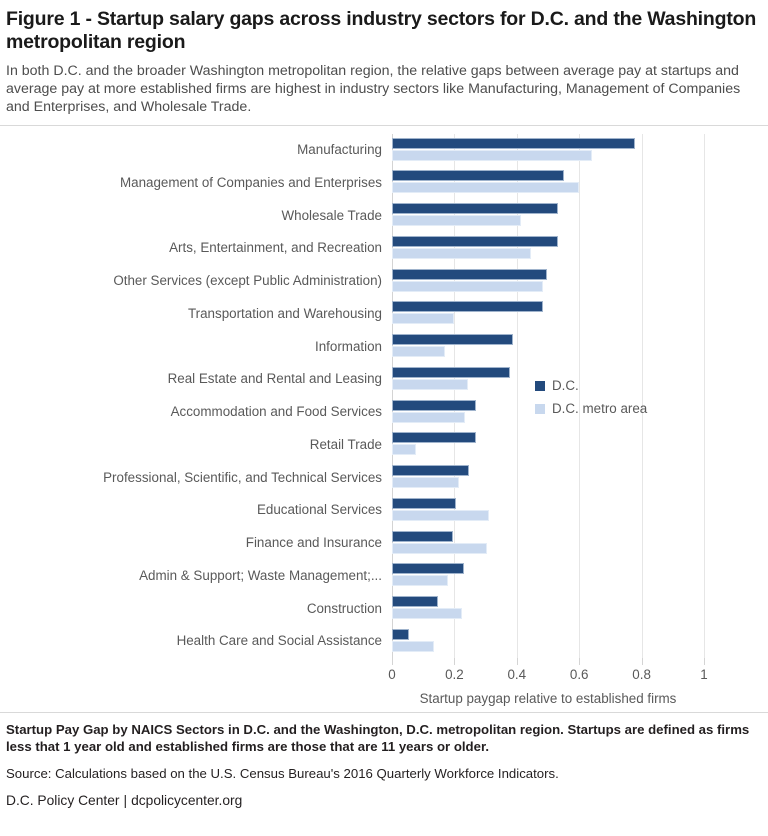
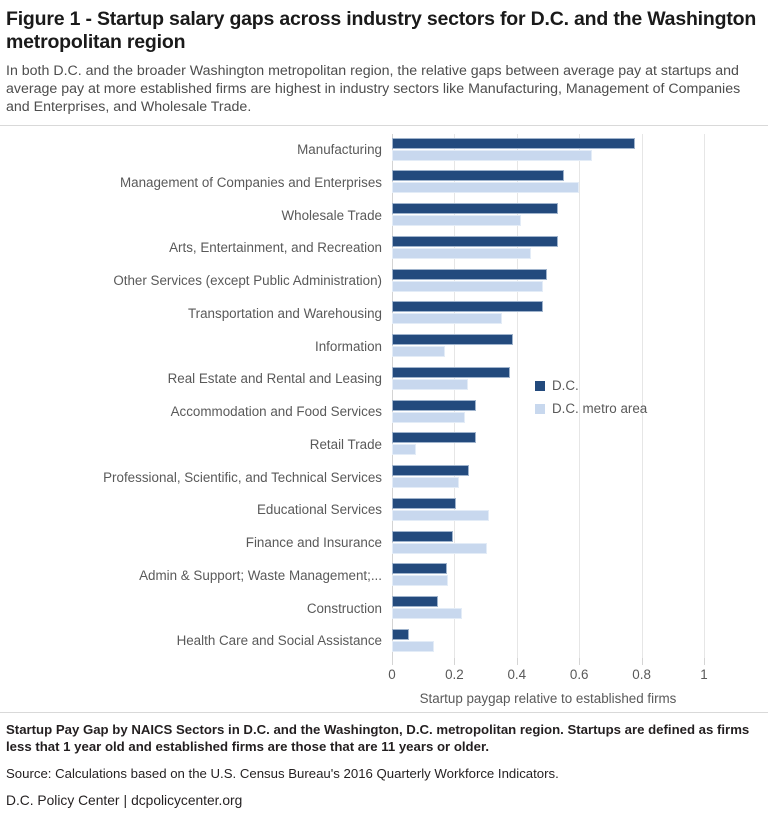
D.C. metro area/Transportation and Warehousing: 0.20 -> 0.35
D.C./Admin & Support; Waste Management;...: 0.23 -> 0.18
